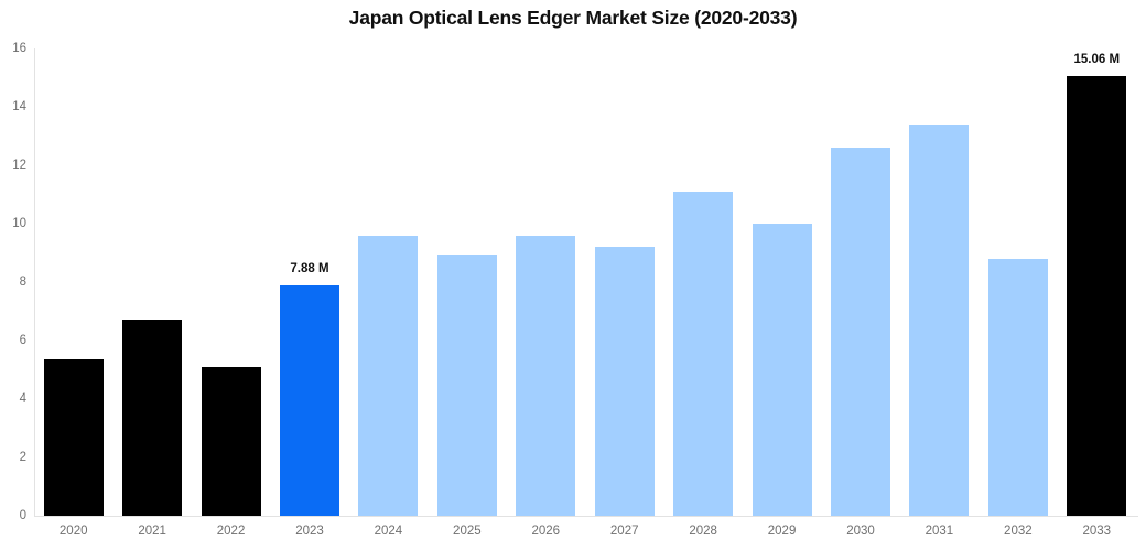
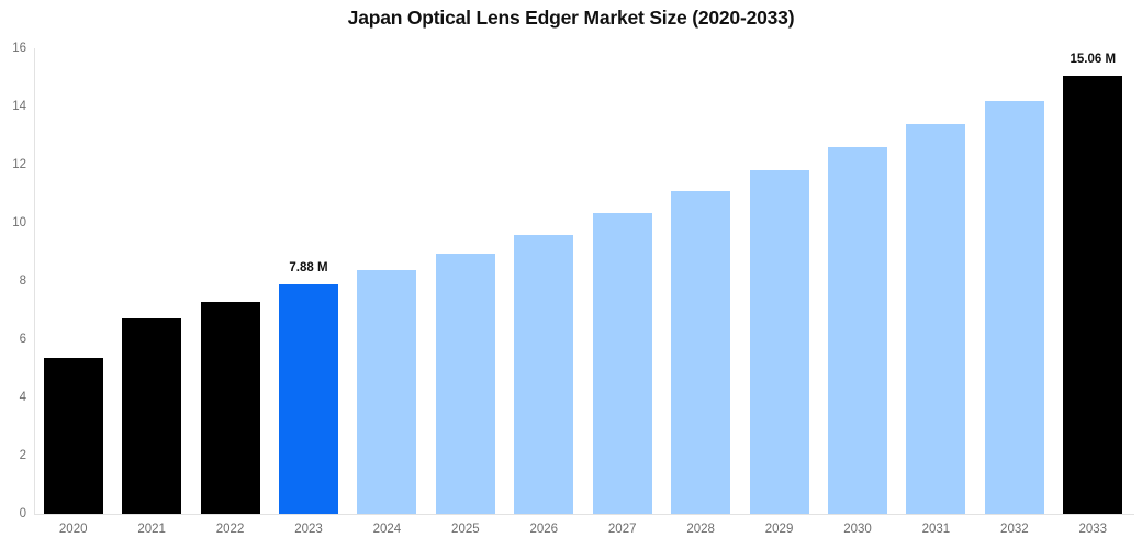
2022: 5.1 -> 7.3
2024: 9.6 -> 8.4
2027: 9.2 -> 10.3
2029: 10.0 -> 11.8
2032: 8.8 -> 14.2
